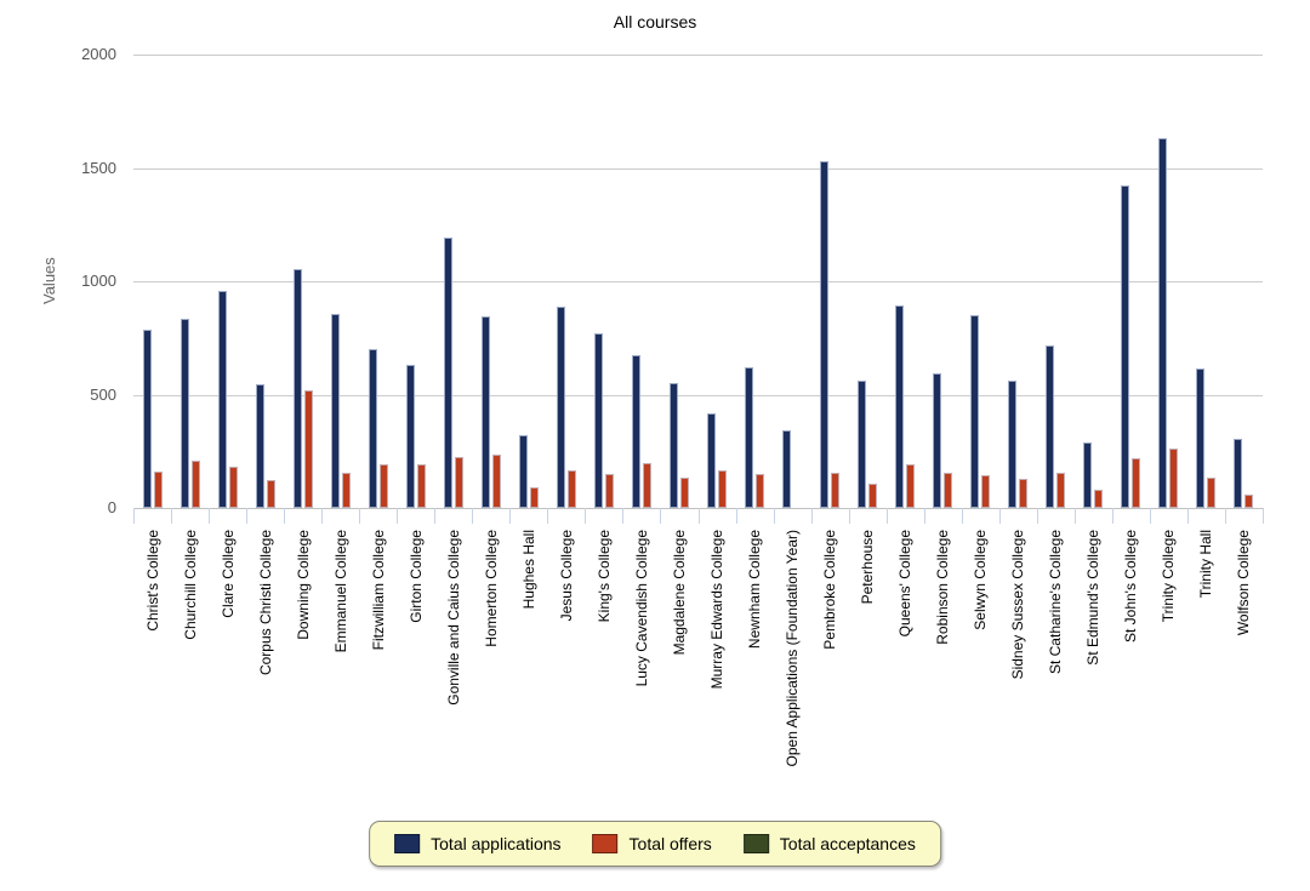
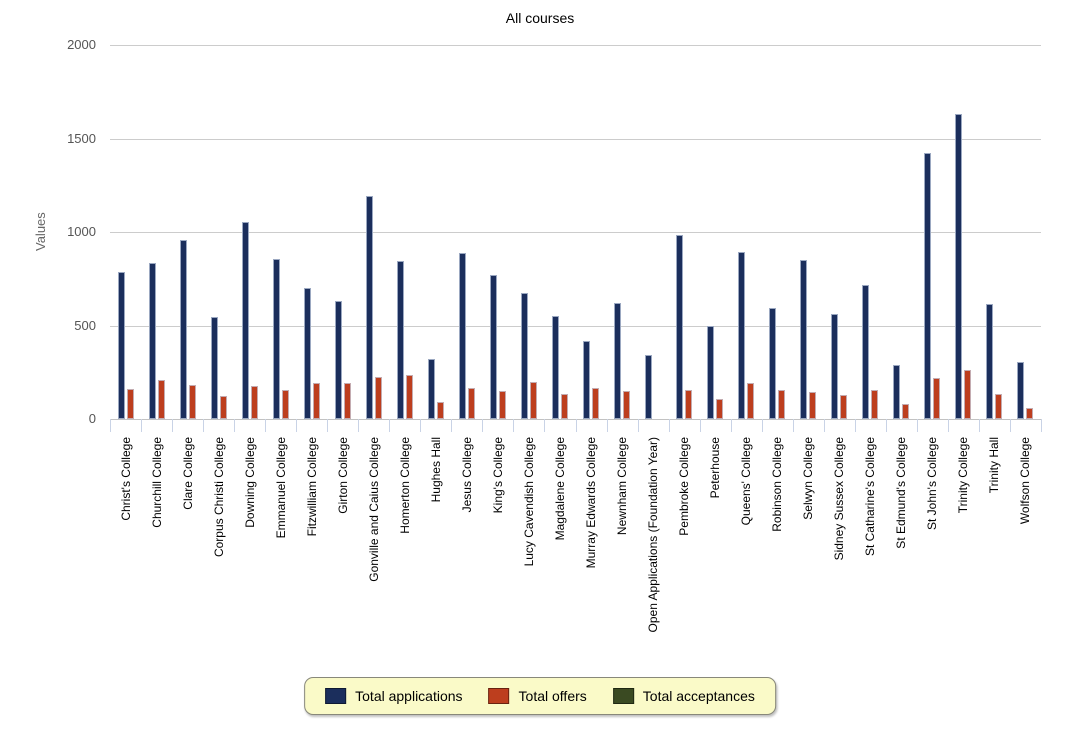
Total offers/Downing College: 520 -> 180
Total applications/Pembroke College: 1530 -> 980
Total applications/Peterhouse: 560 -> 500
